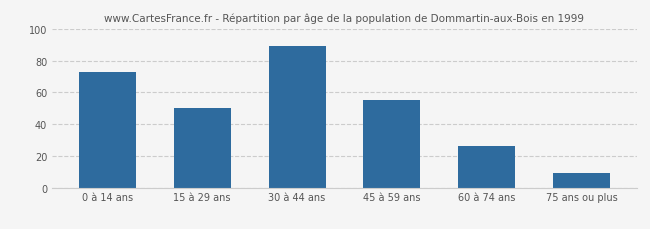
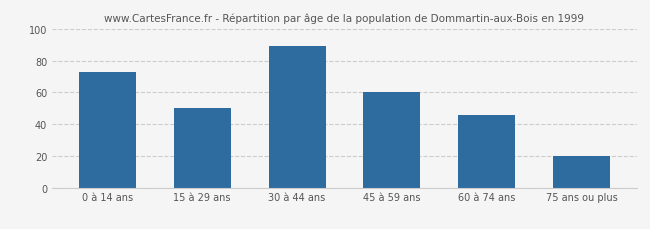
45 à 59 ans: 55 -> 60
60 à 74 ans: 26 -> 46
75 ans ou plus: 9 -> 20
